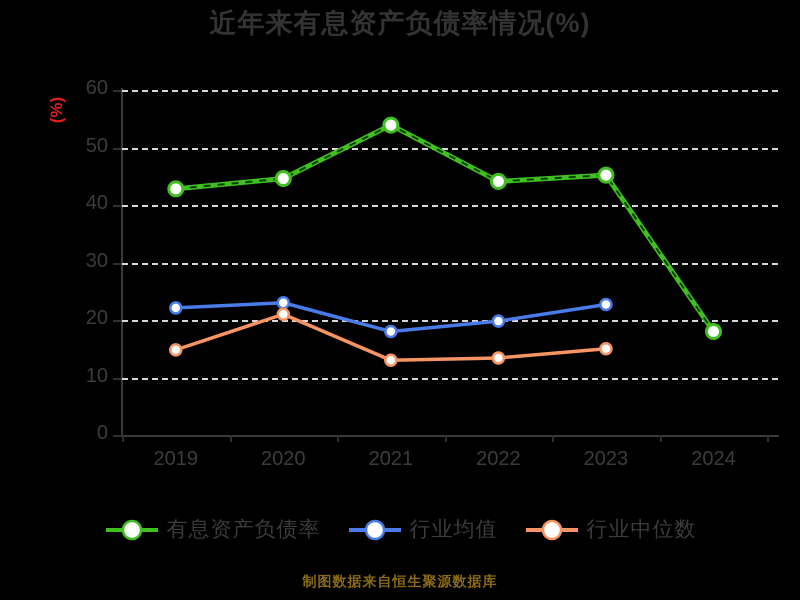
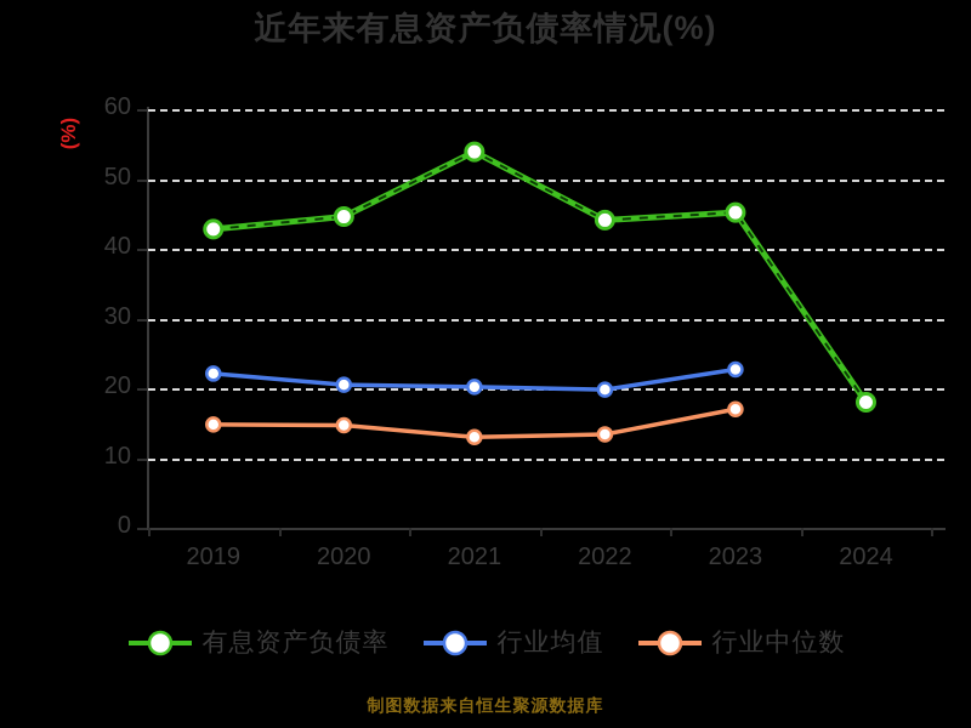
行业均值/2020: 23 -> 20
行业中位数/2020: 21 -> 15
行业均值/2021: 18 -> 20
行业中位数/2023: 15 -> 17
